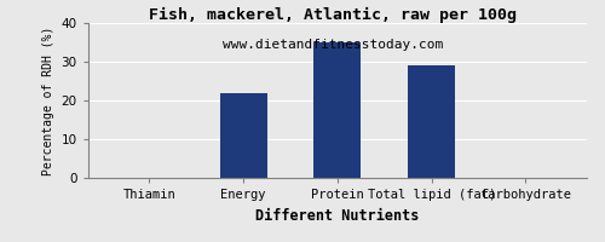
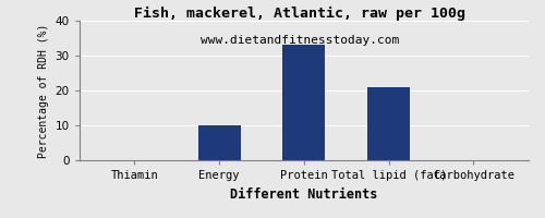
Energy: 22 -> 10
Protein: 35 -> 33
Total lipid (fat): 29 -> 21
